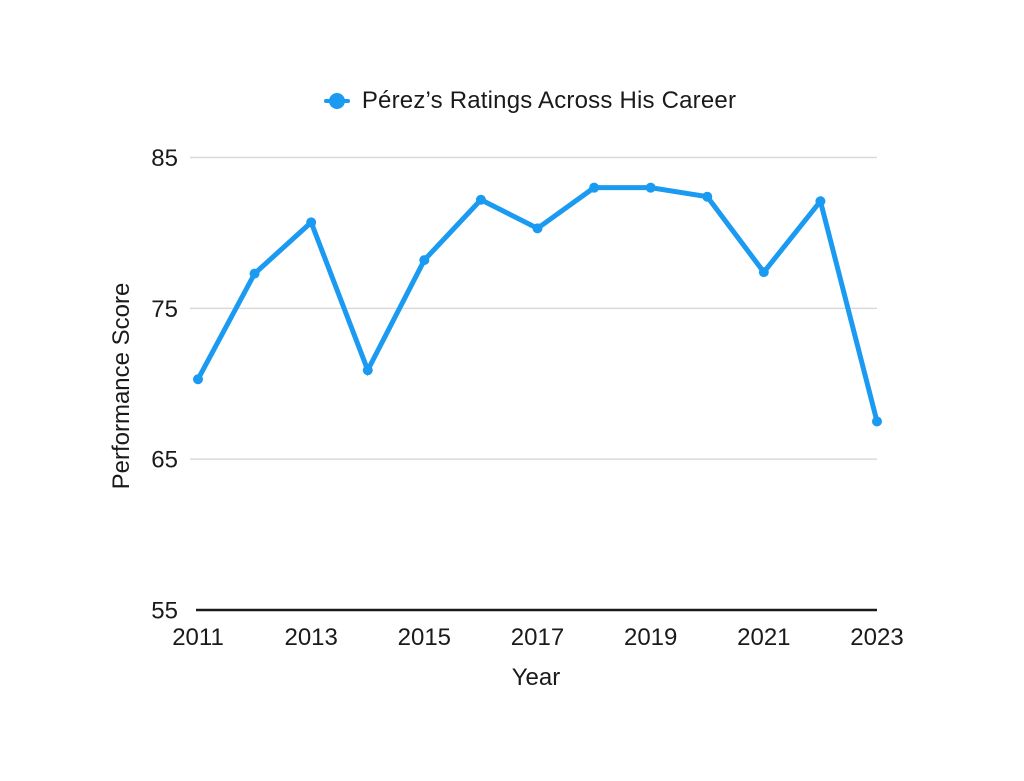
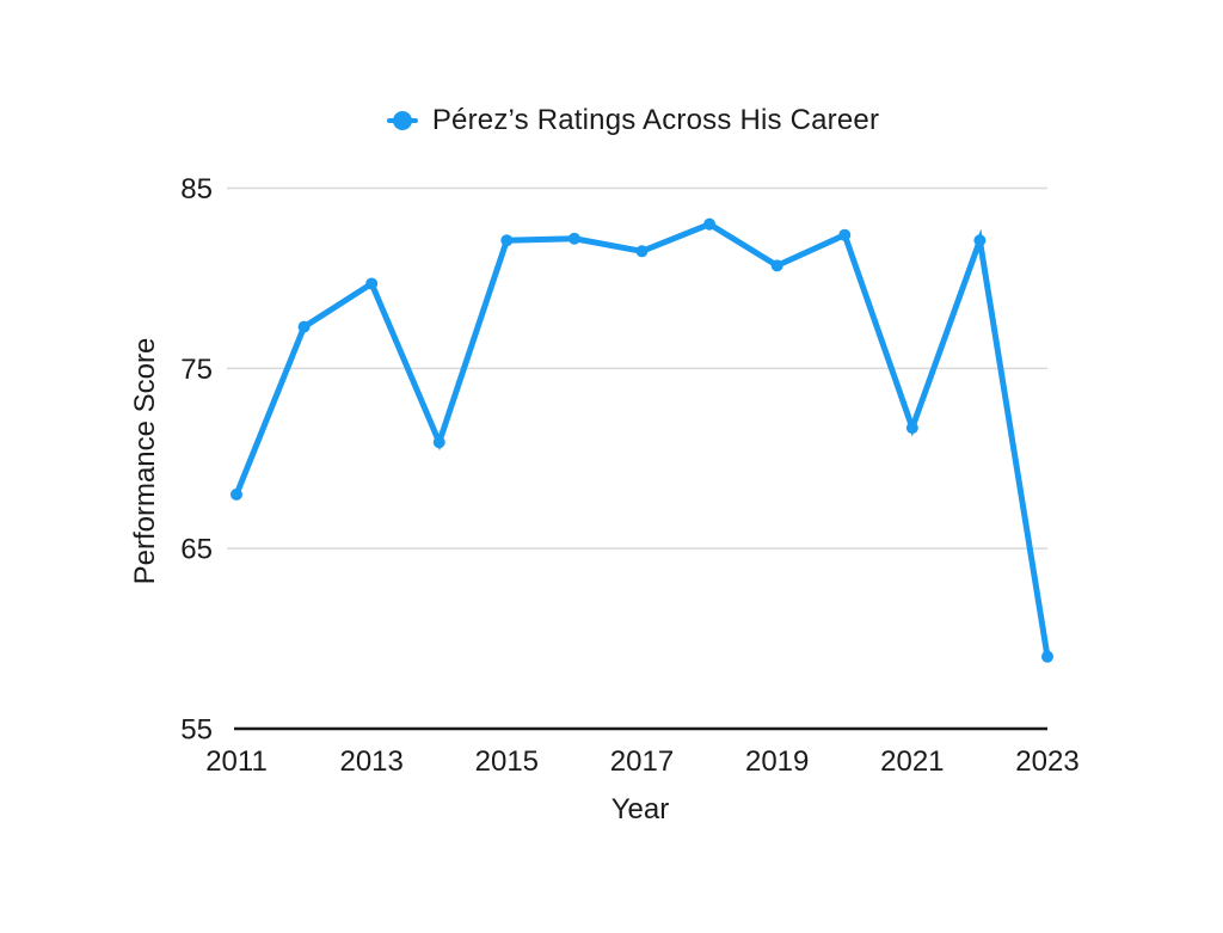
2011: 70.3 -> 68.0
2013: 80.7 -> 79.7
2015: 78.2 -> 82.1
2017: 80.3 -> 81.5
2019: 83.0 -> 80.7
2021: 77.4 -> 71.7
2023: 67.5 -> 59.0
